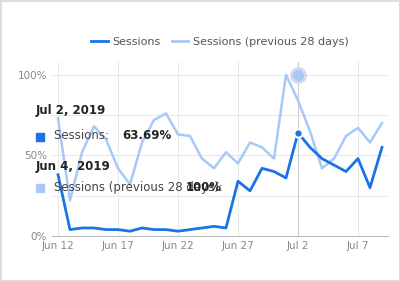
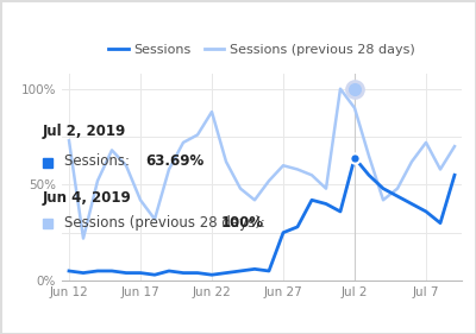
Sessions/Jun 12: 38% -> 5%
Sessions (previous 28 days)/Jun 22: 63% -> 88%
Sessions/Jun 27: 34% -> 25%
Sessions (previous 28 days)/Jun 27: 45% -> 60%
Sessions (previous 28 days)/Jul 2: 84% -> 90%
Sessions/Jul 7: 48% -> 36%
Sessions (previous 28 days)/Jul 7: 67% -> 72%
